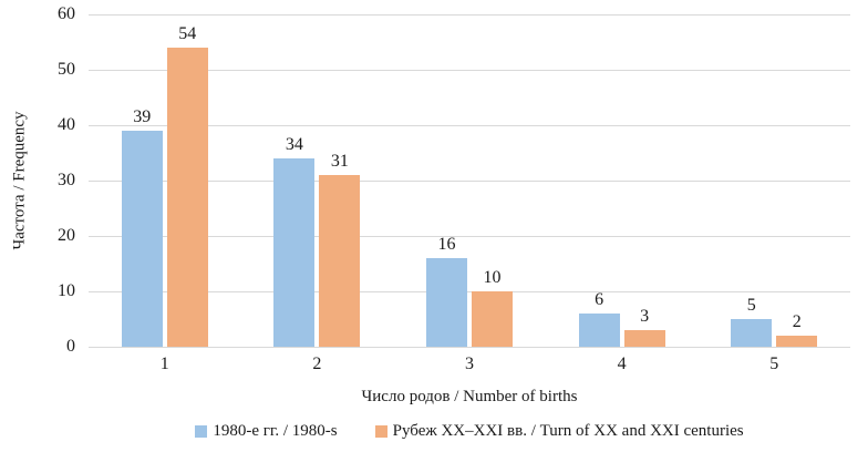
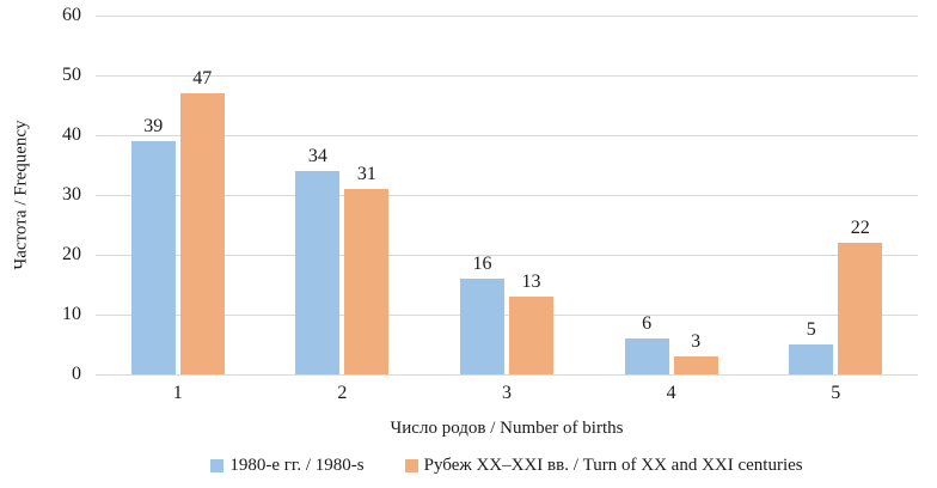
Рубеж XX–XXI вв. / Turn of XX and XXI centuries/1: 54 -> 47
Рубеж XX–XXI вв. / Turn of XX and XXI centuries/3: 10 -> 13
Рубеж XX–XXI вв. / Turn of XX and XXI centuries/5: 2 -> 22
